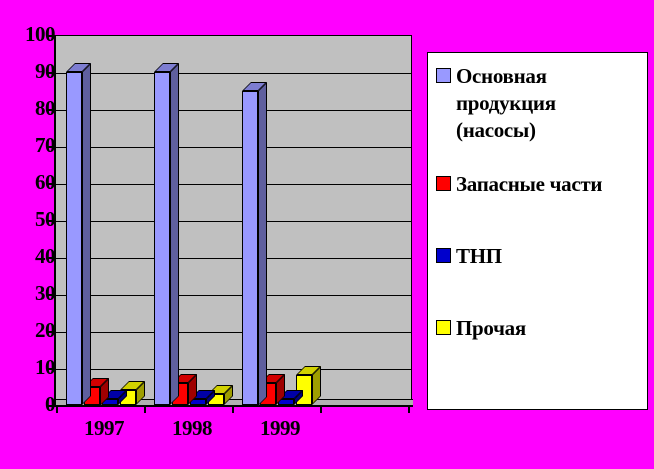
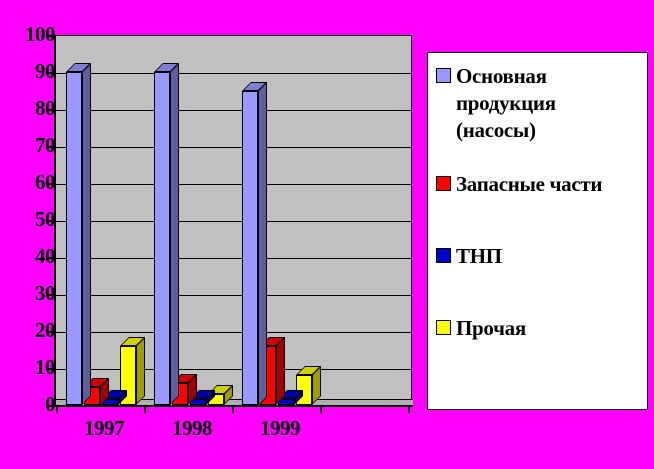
Прочая/1997: 4 -> 16
Запасные части/1999: 6 -> 16
